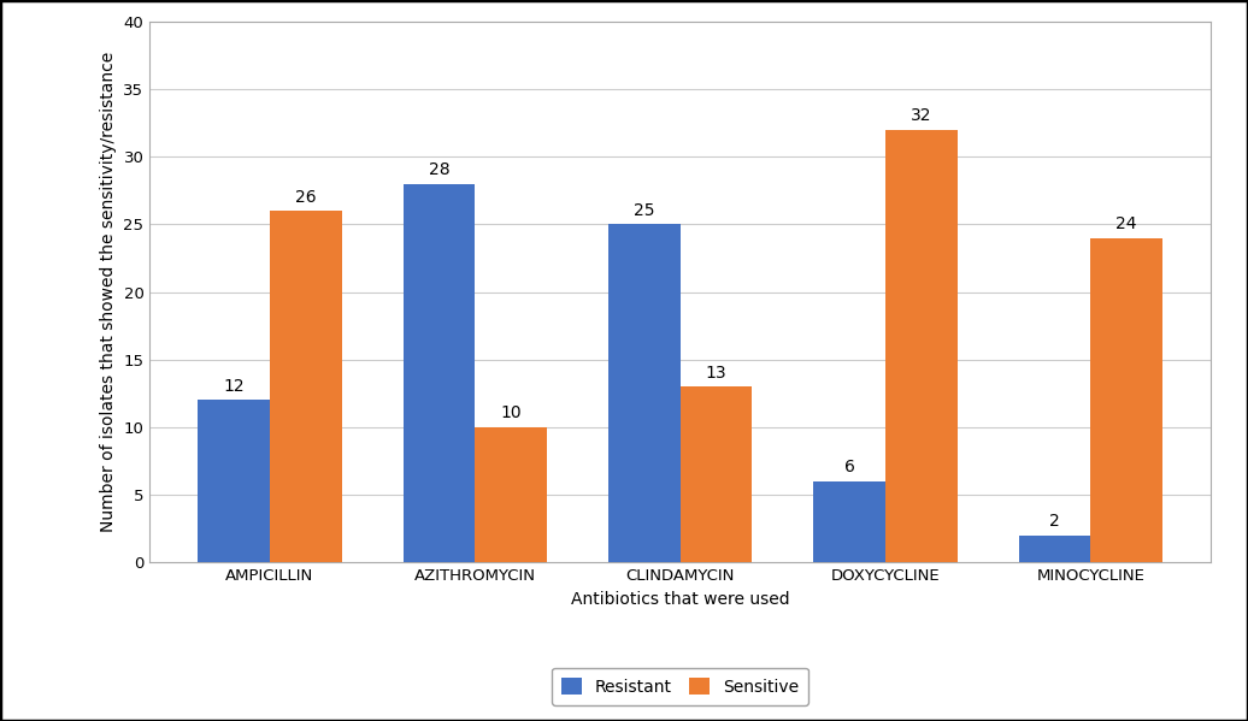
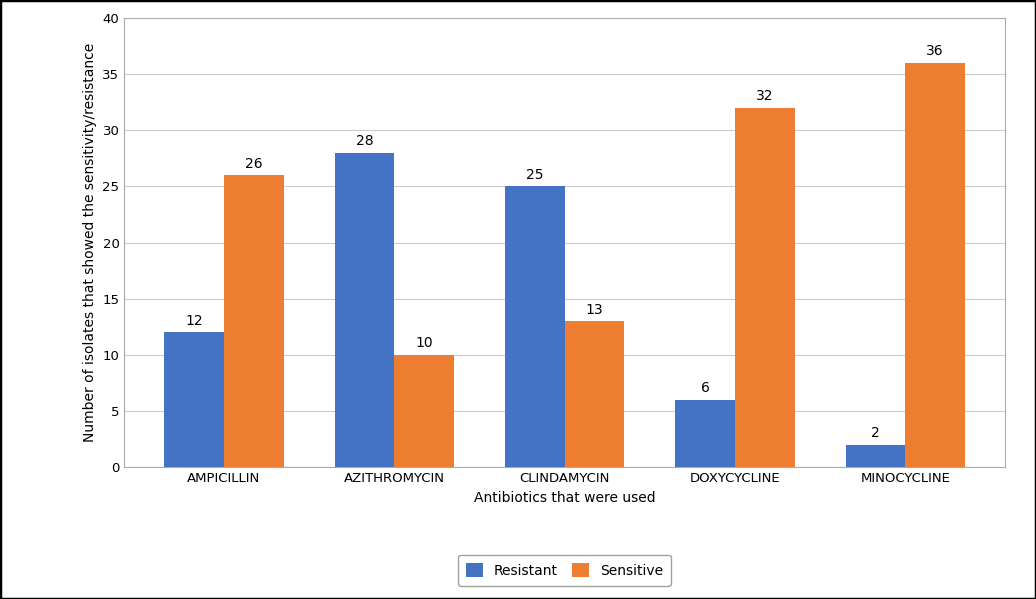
Sensitive/MINOCYCLINE: 24 -> 36
